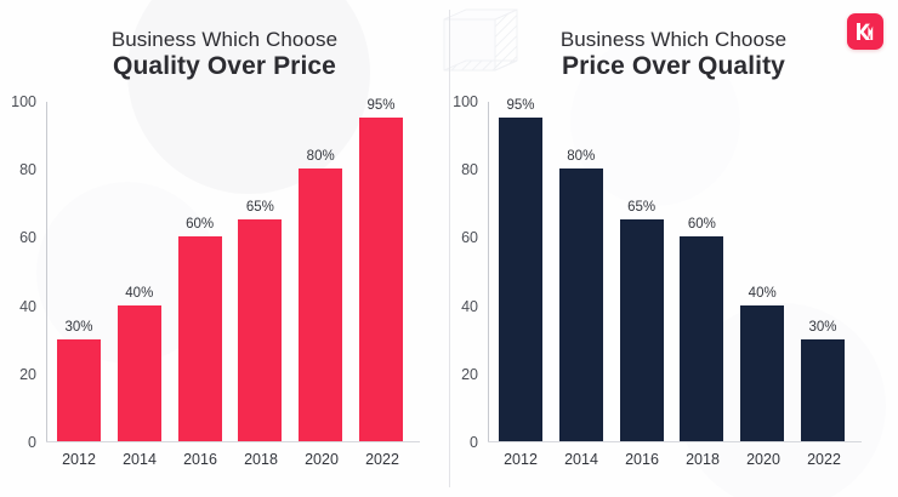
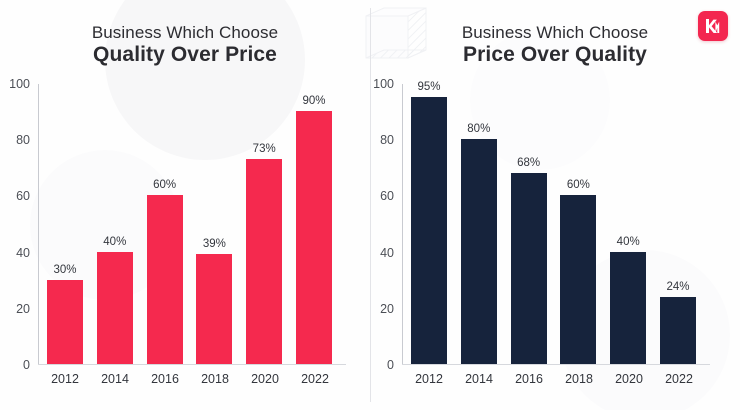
Business Which Choose Quality Over Price/2018: 65% -> 39%
Business Which Choose Quality Over Price/2020: 80% -> 73%
Business Which Choose Quality Over Price/2022: 95% -> 90%
Business Which Choose Price Over Quality/2016: 65% -> 68%
Business Which Choose Price Over Quality/2022: 30% -> 24%
